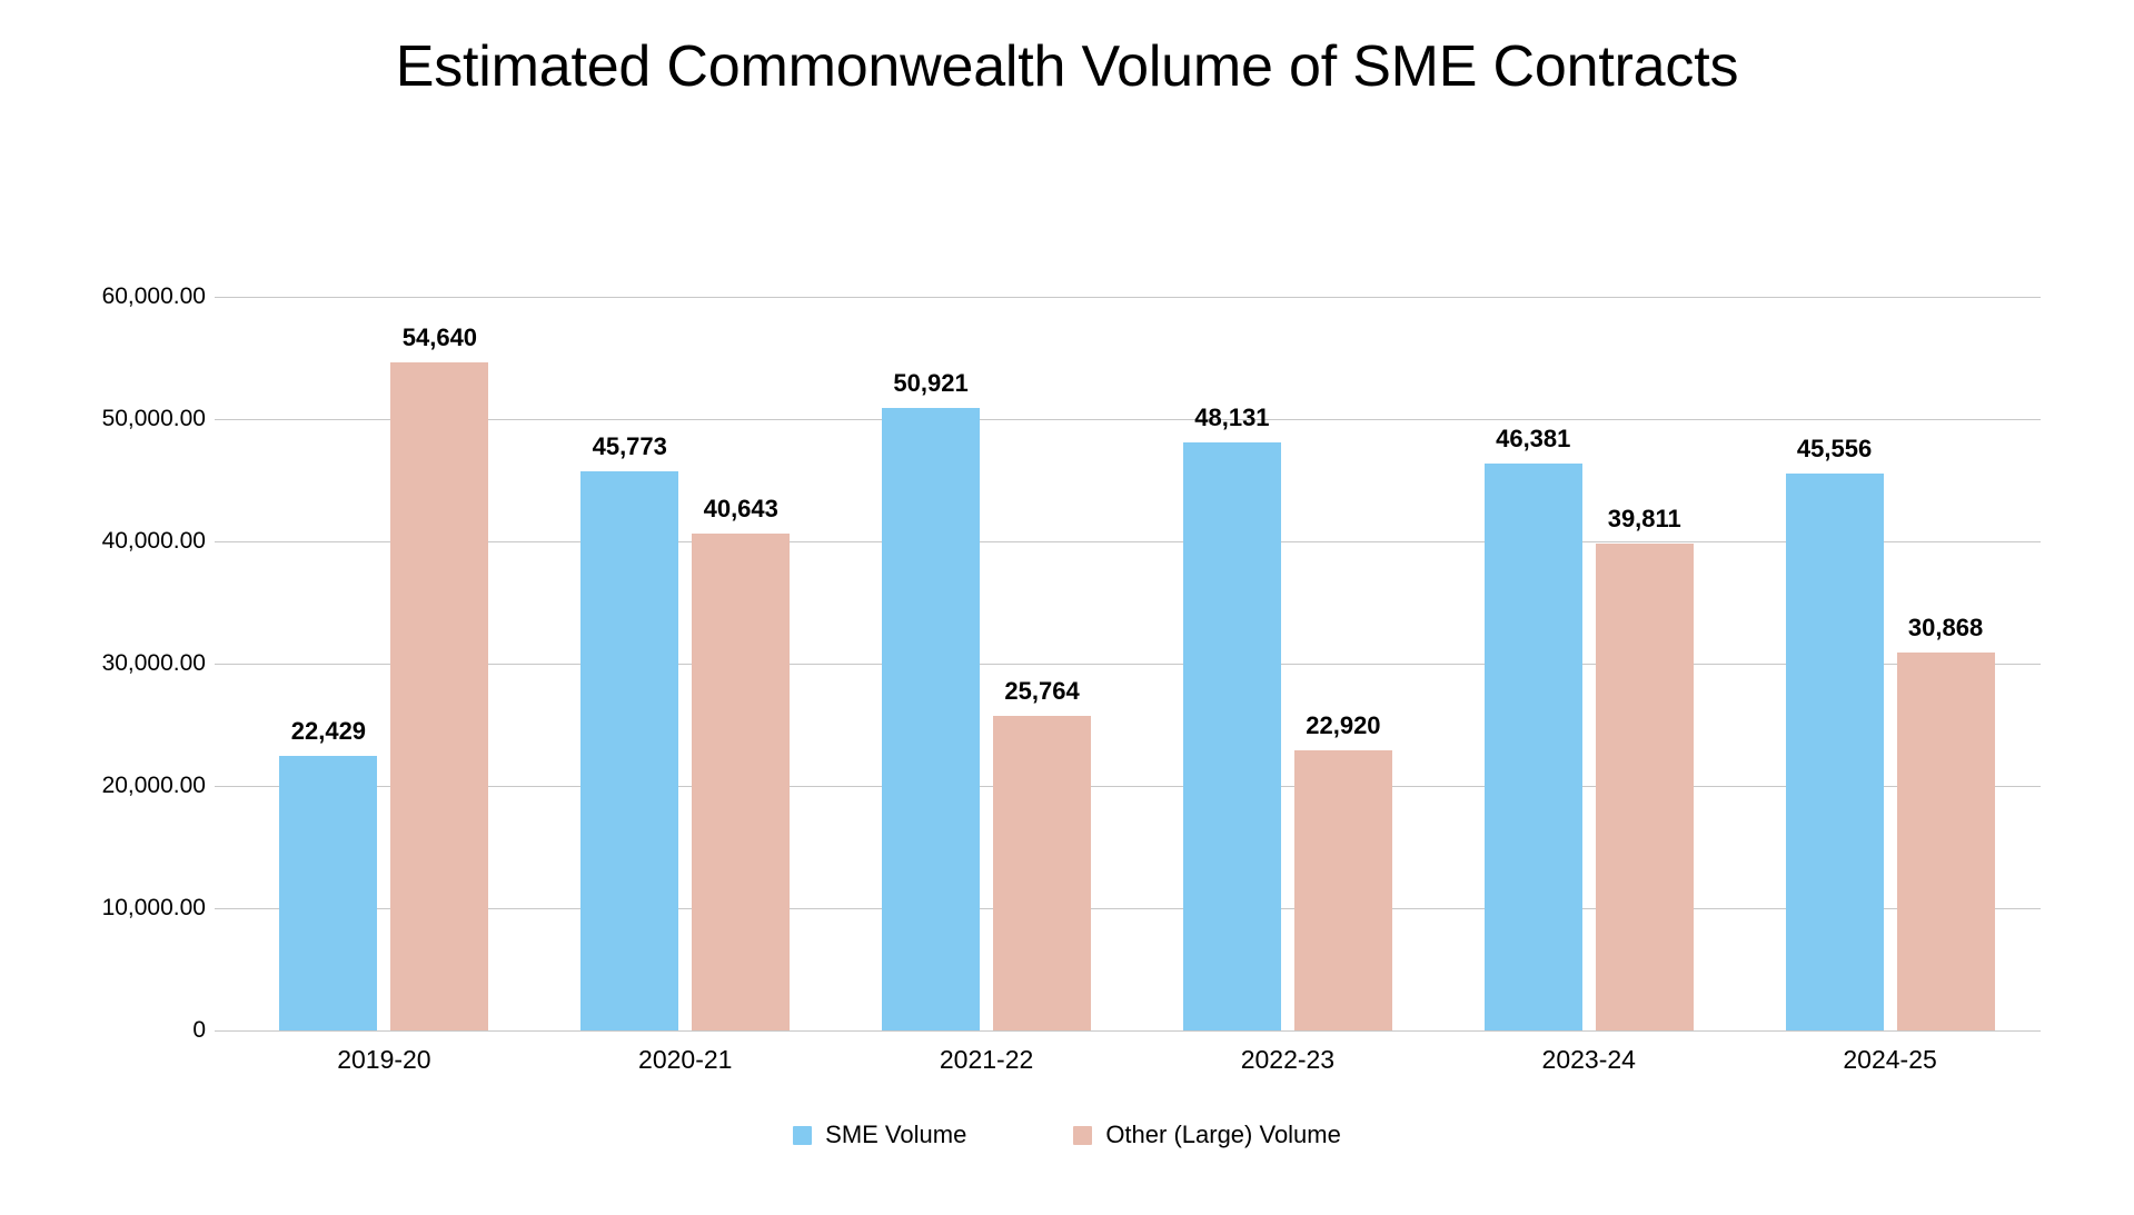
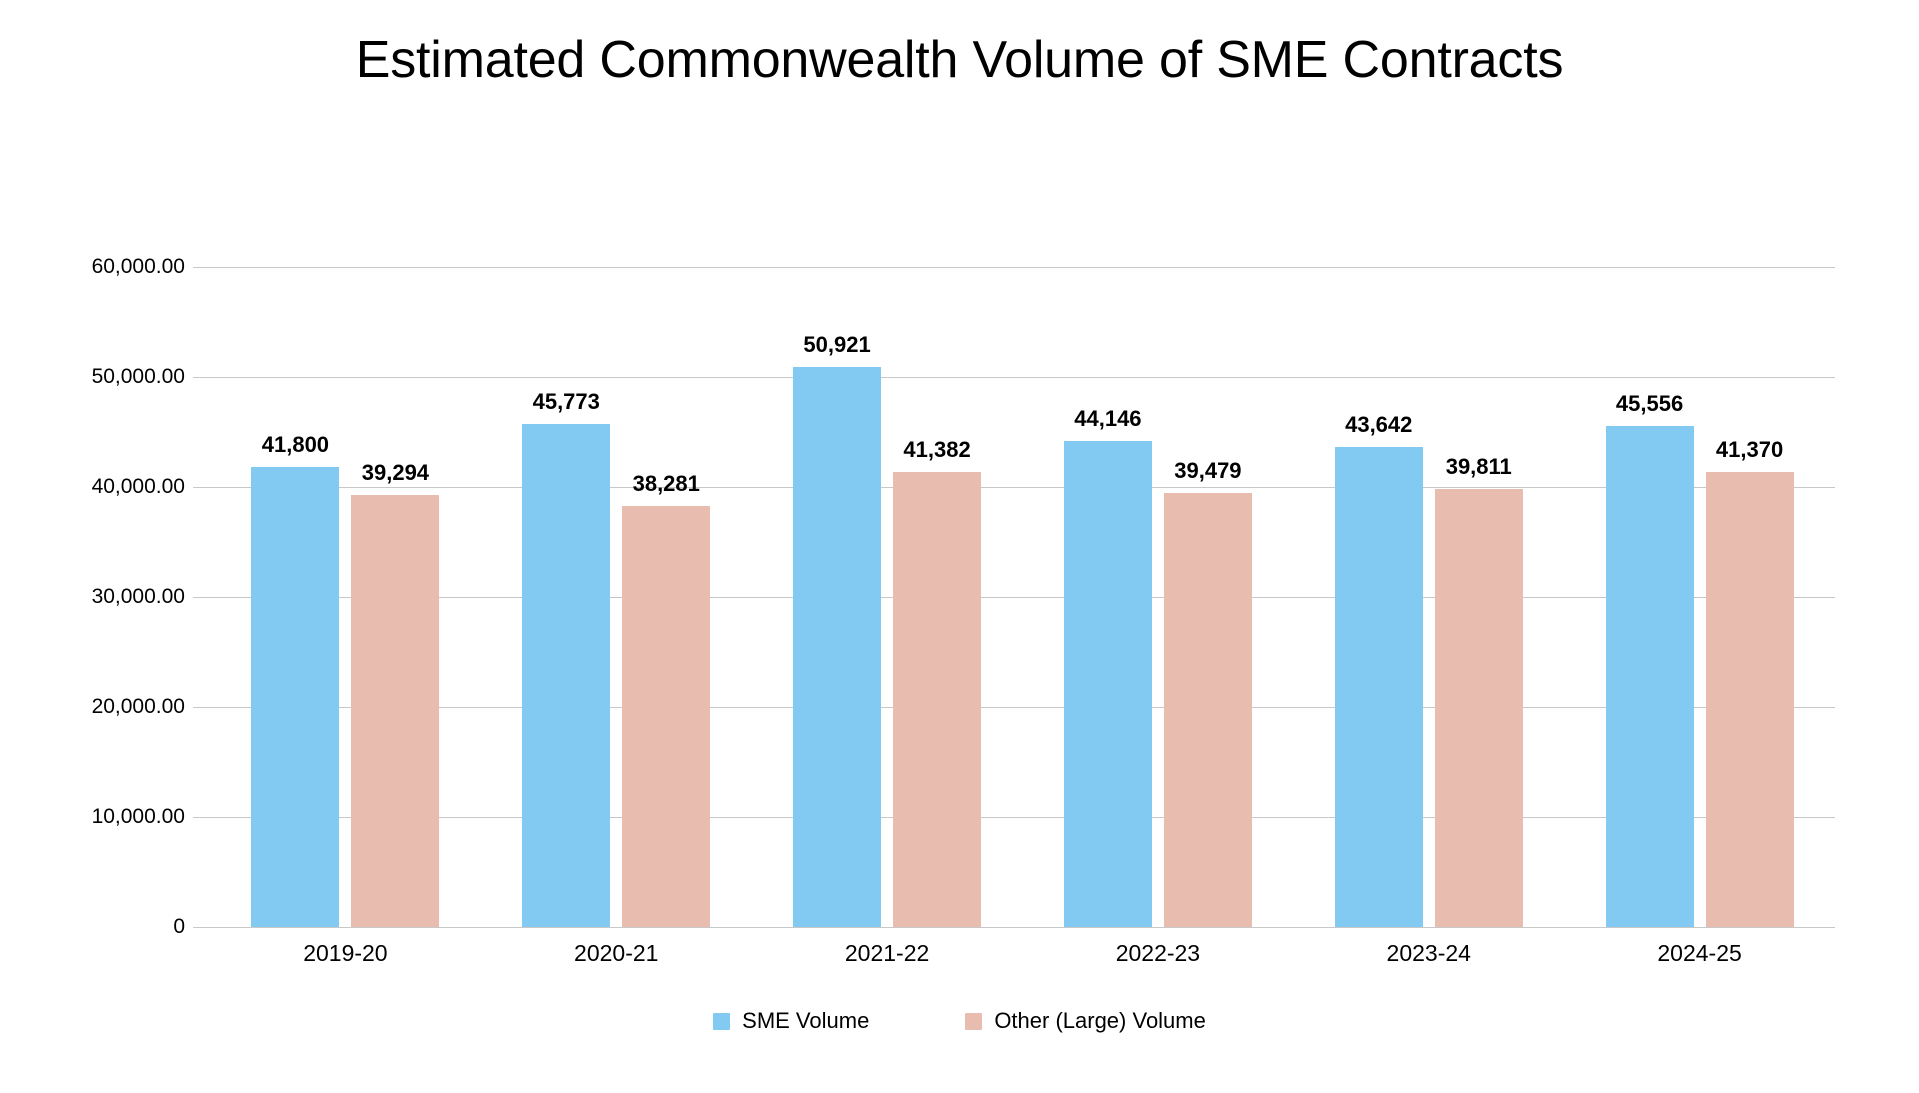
SME Volume/2019-20: 22,429 -> 41,800
Other (Large) Volume/2019-20: 54,640 -> 39,294
Other (Large) Volume/2020-21: 40,643 -> 38,281
Other (Large) Volume/2021-22: 25,764 -> 41,382
SME Volume/2022-23: 48,131 -> 44,146
Other (Large) Volume/2022-23: 22,920 -> 39,479
SME Volume/2023-24: 46,381 -> 43,642
Other (Large) Volume/2024-25: 30,868 -> 41,370
